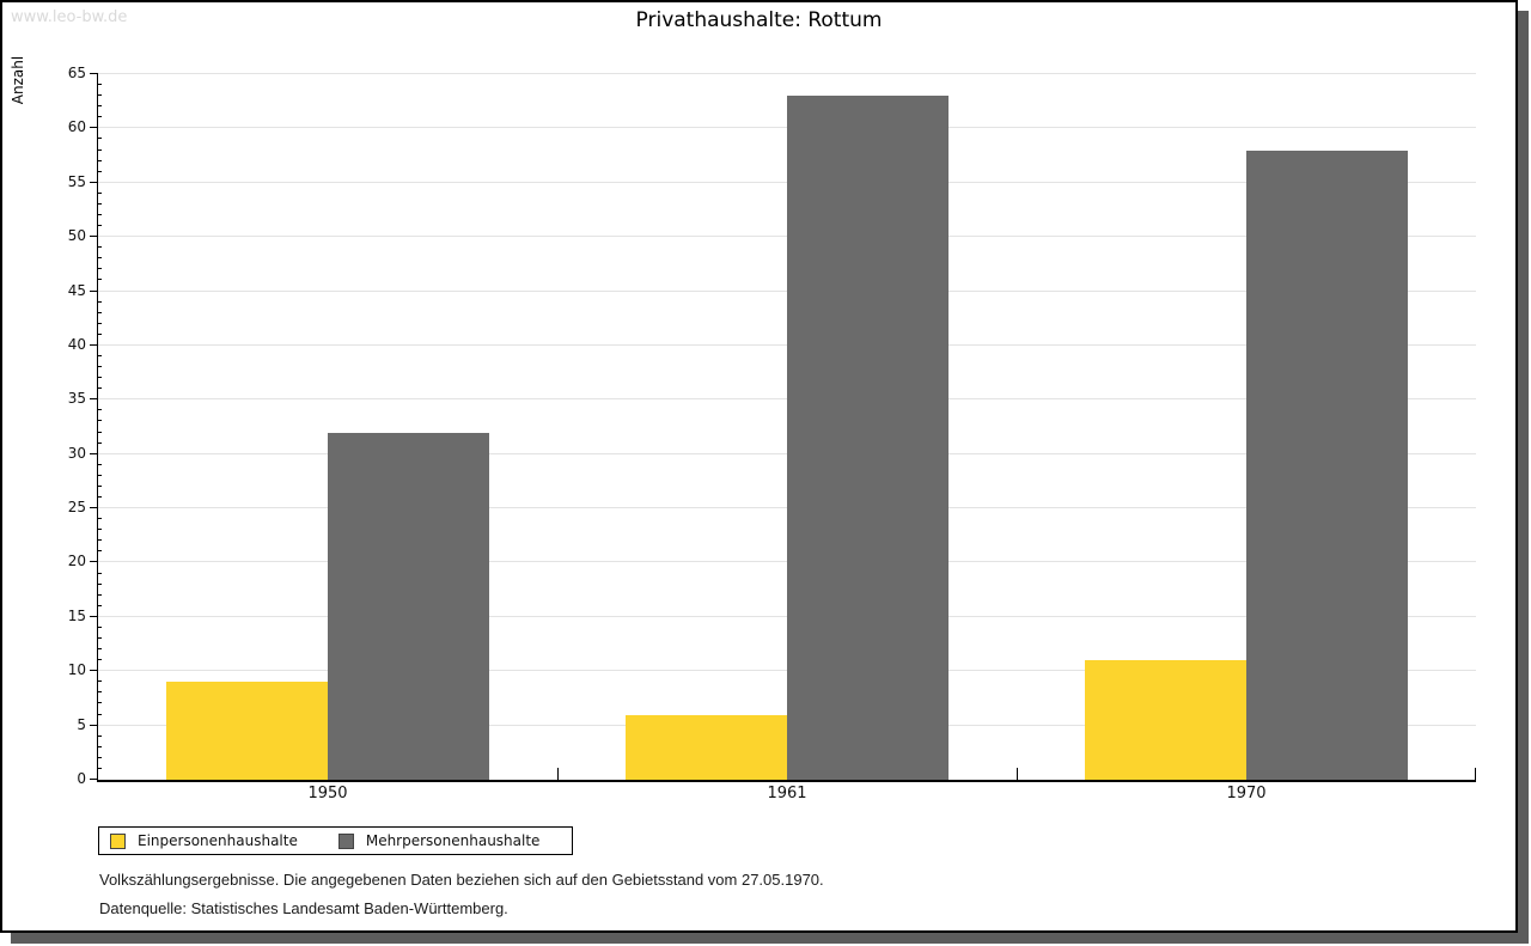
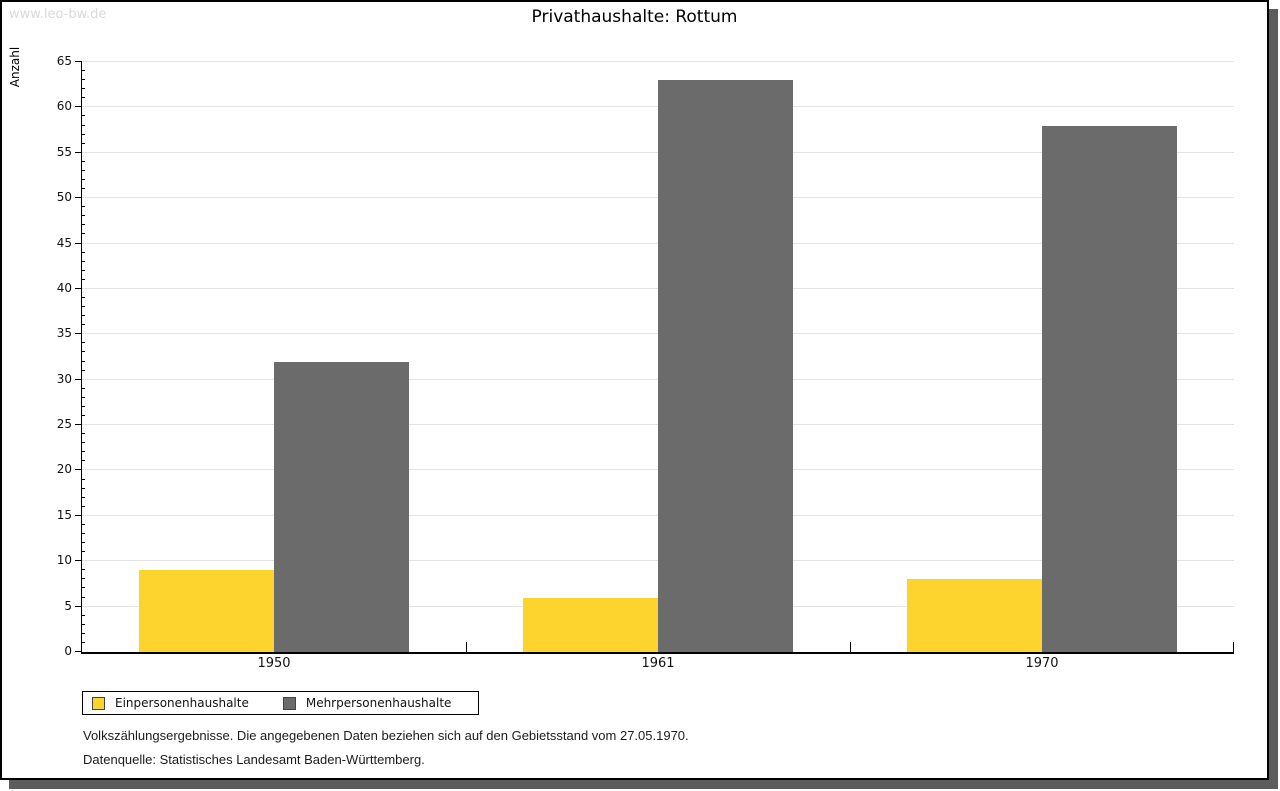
Einpersonenhaushalte/1970: 11 -> 8
